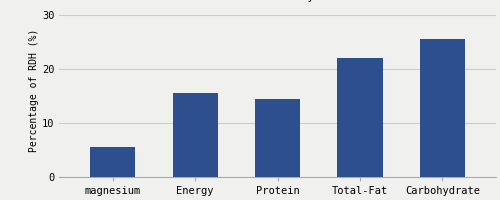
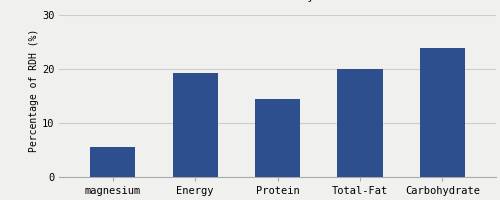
Energy: 15.5 -> 19.2
Total-Fat: 22.0 -> 20.0
Carbohydrate: 25.5 -> 23.8
